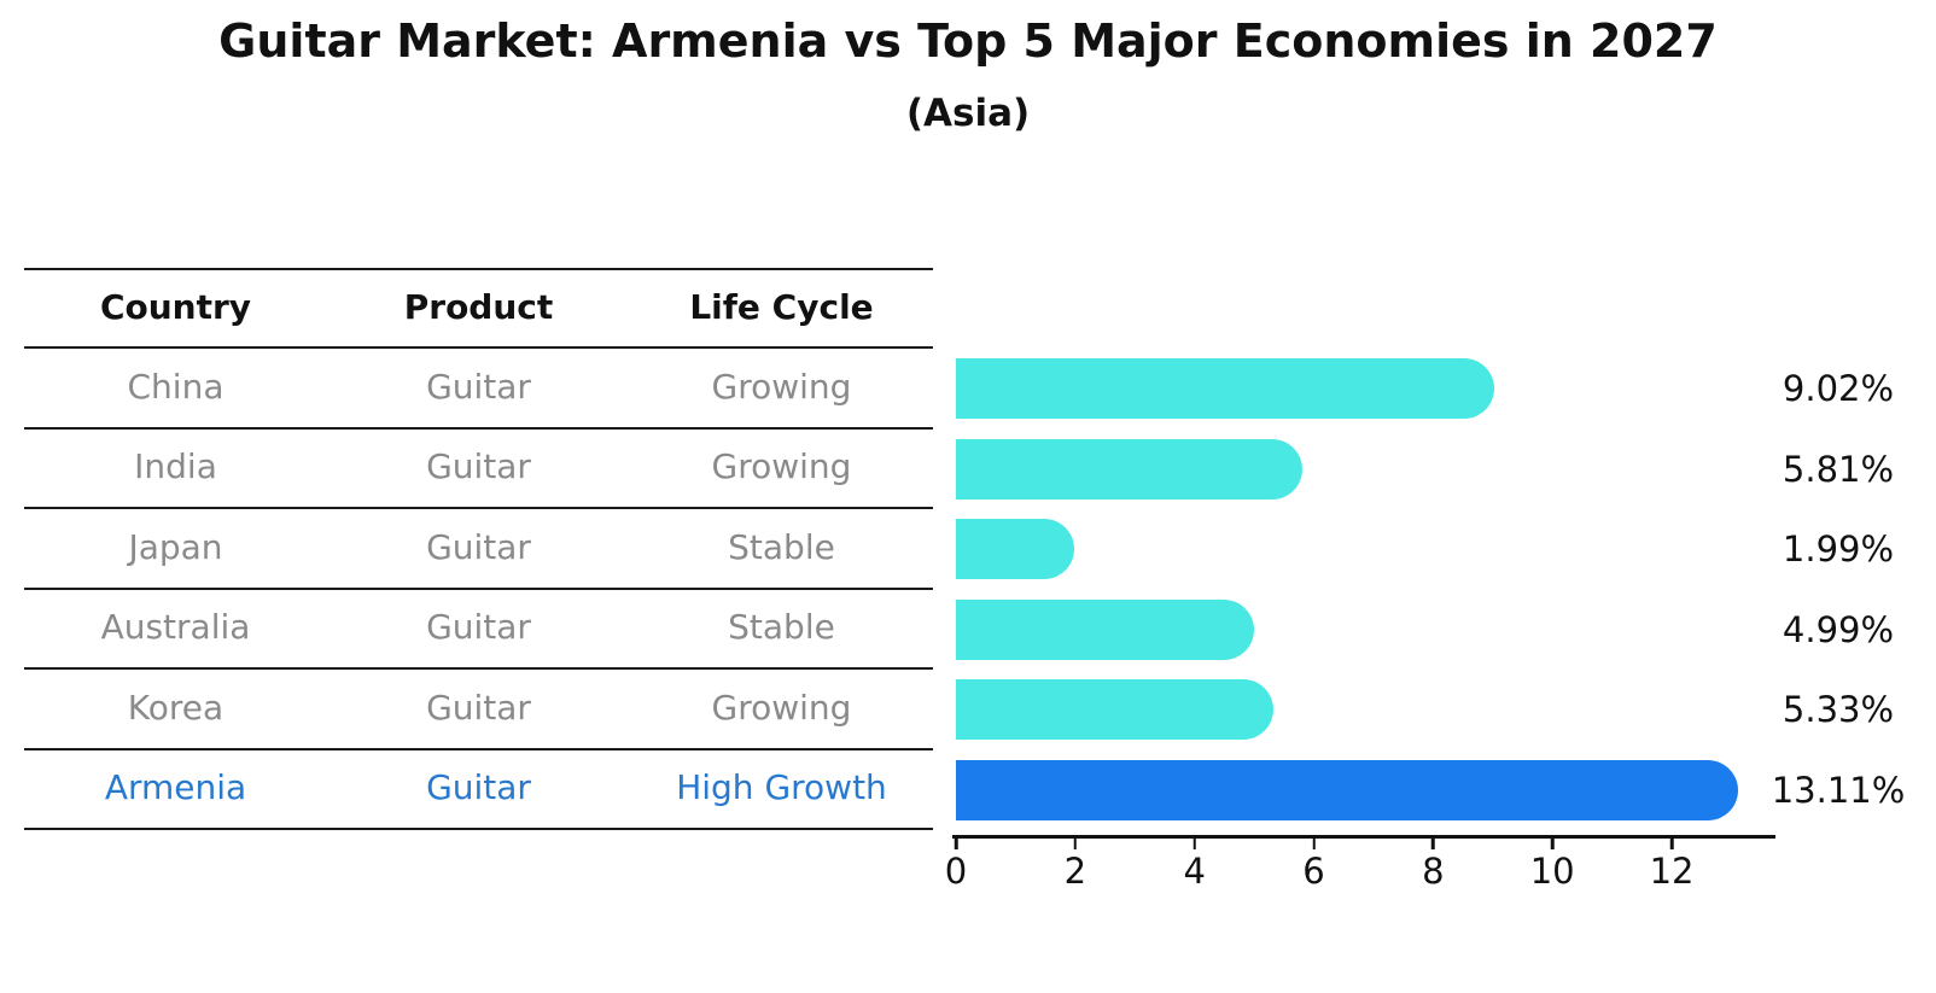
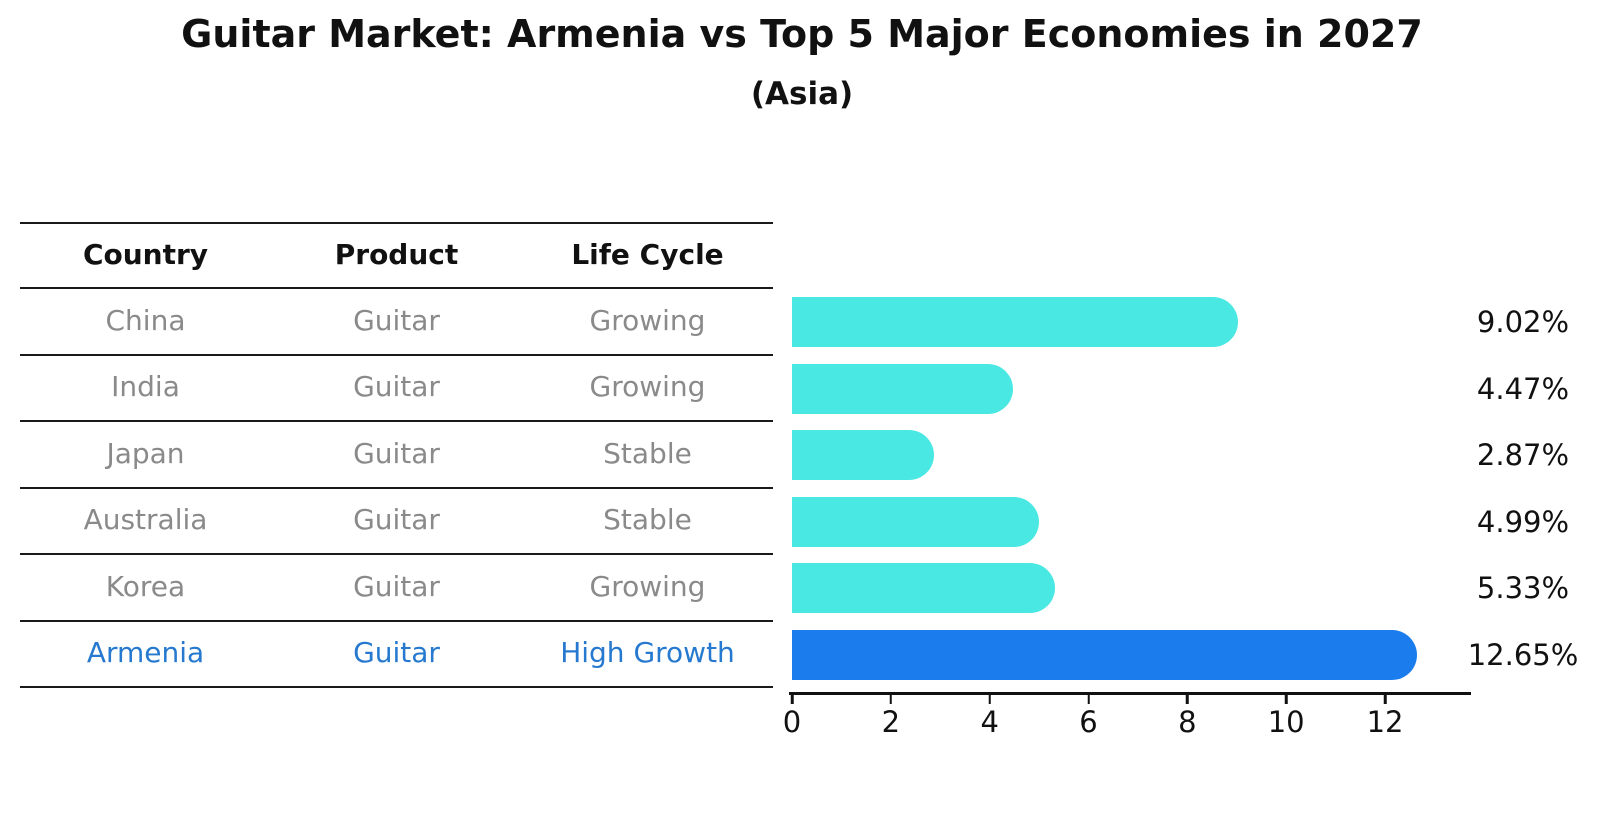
India: 5.81% -> 4.47%
Japan: 1.99% -> 2.87%
Armenia: 13.11% -> 12.65%
